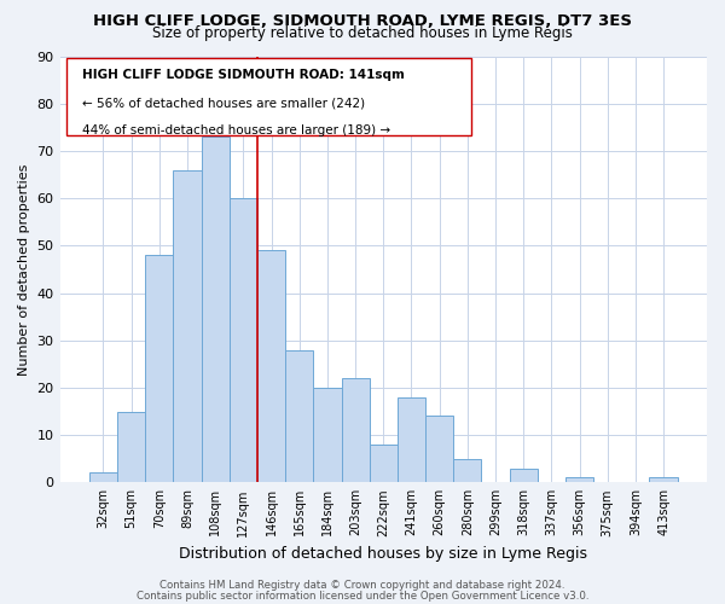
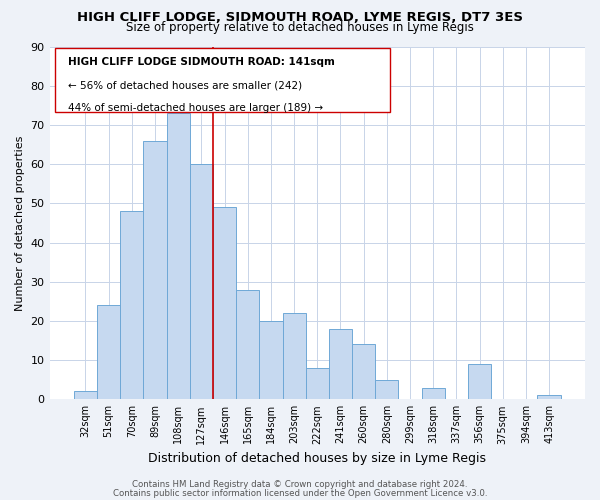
51sqm: 15 -> 24
356sqm: 1 -> 9
